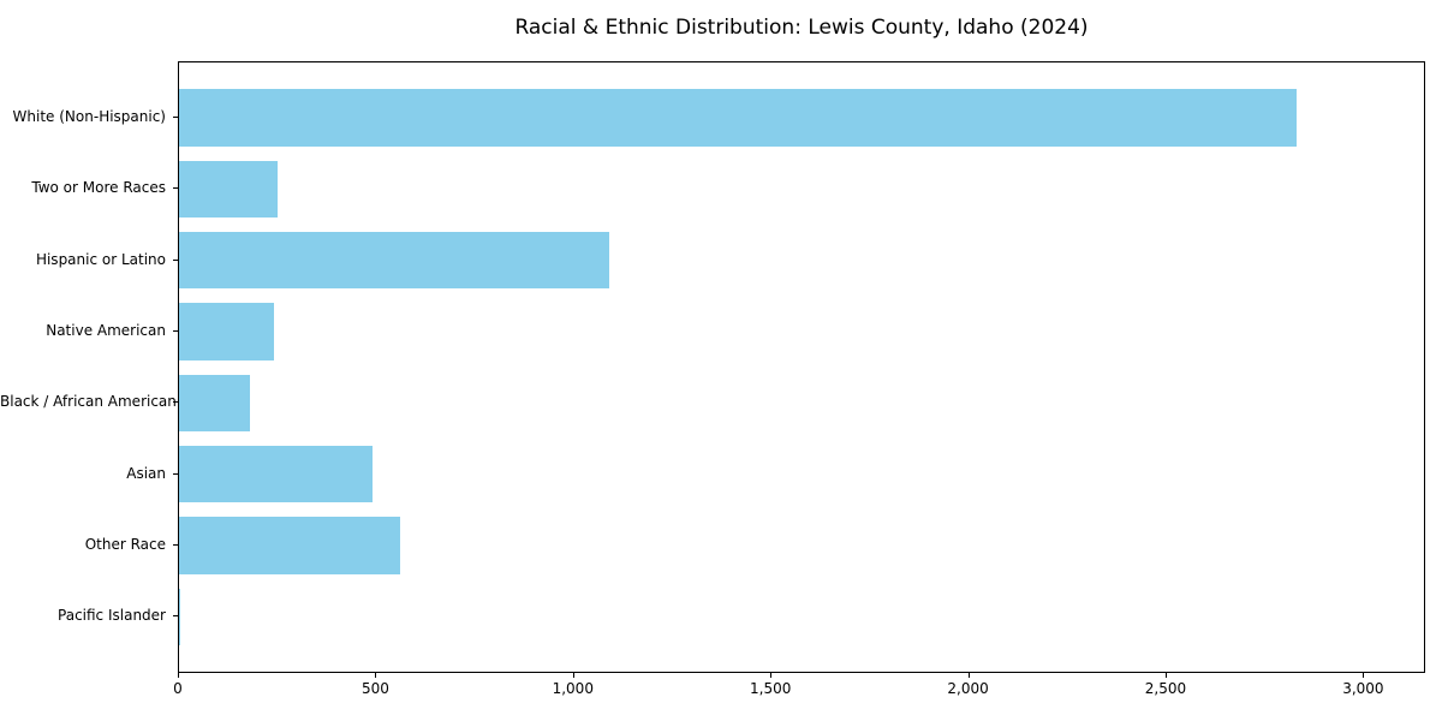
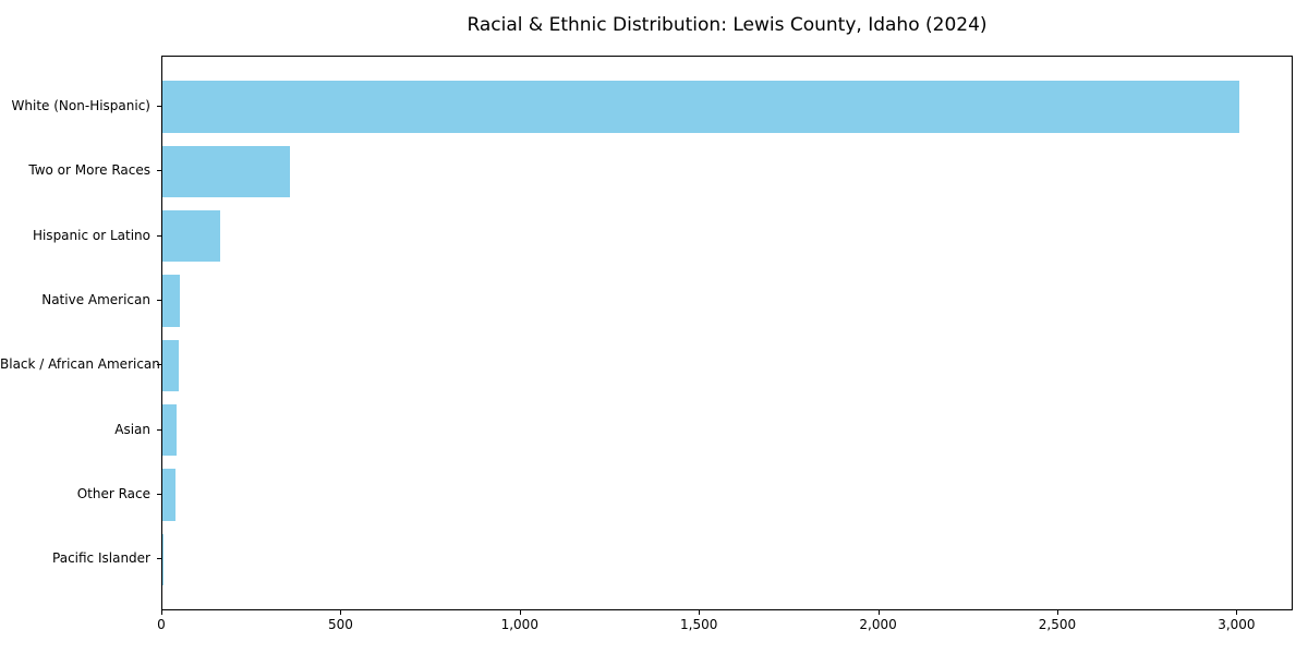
White (Non-Hispanic): 2830 -> 3000
Two or More Races: 250 -> 360
Hispanic or Latino: 1090 -> 160
Native American: 240 -> 50
Black / African American: 180 -> 40
Asian: 490 -> 40
Other Race: 560 -> 40
